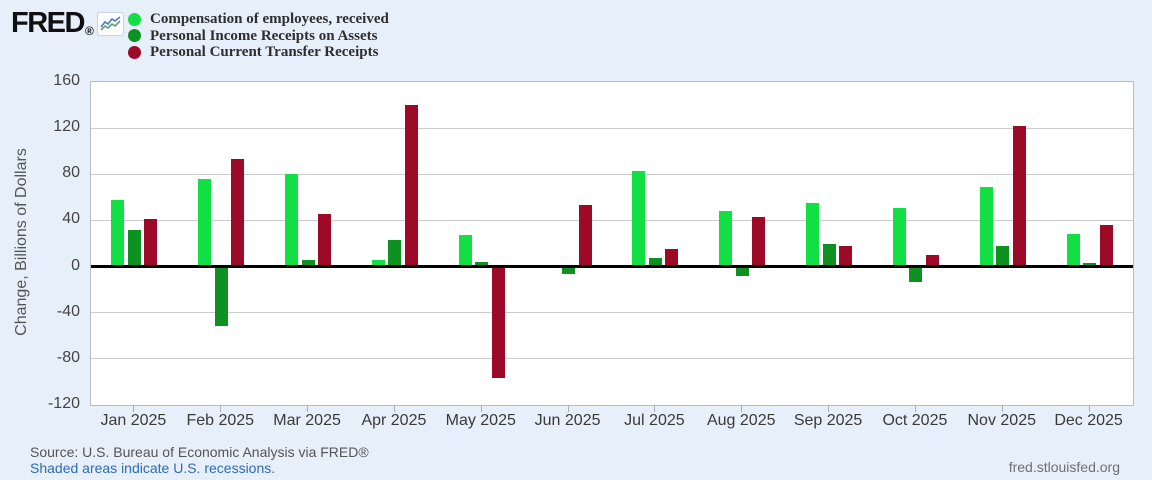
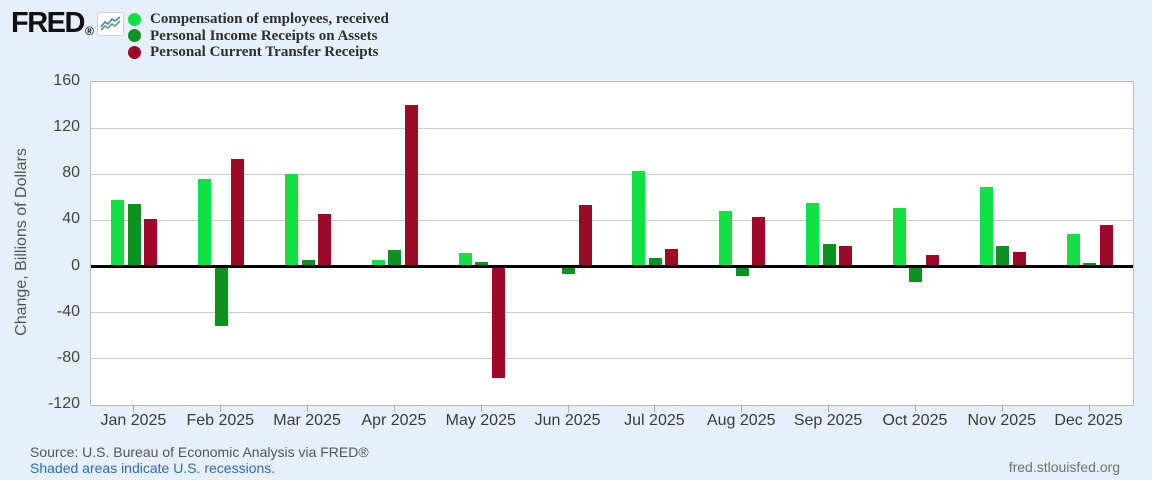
Personal Income Receipts on Assets/Jan 2025: 32 -> 54
Personal Income Receipts on Assets/Apr 2025: 23 -> 14
Compensation of employees, received/May 2025: 27 -> 12
Personal Current Transfer Receipts/Nov 2025: 122 -> 13
